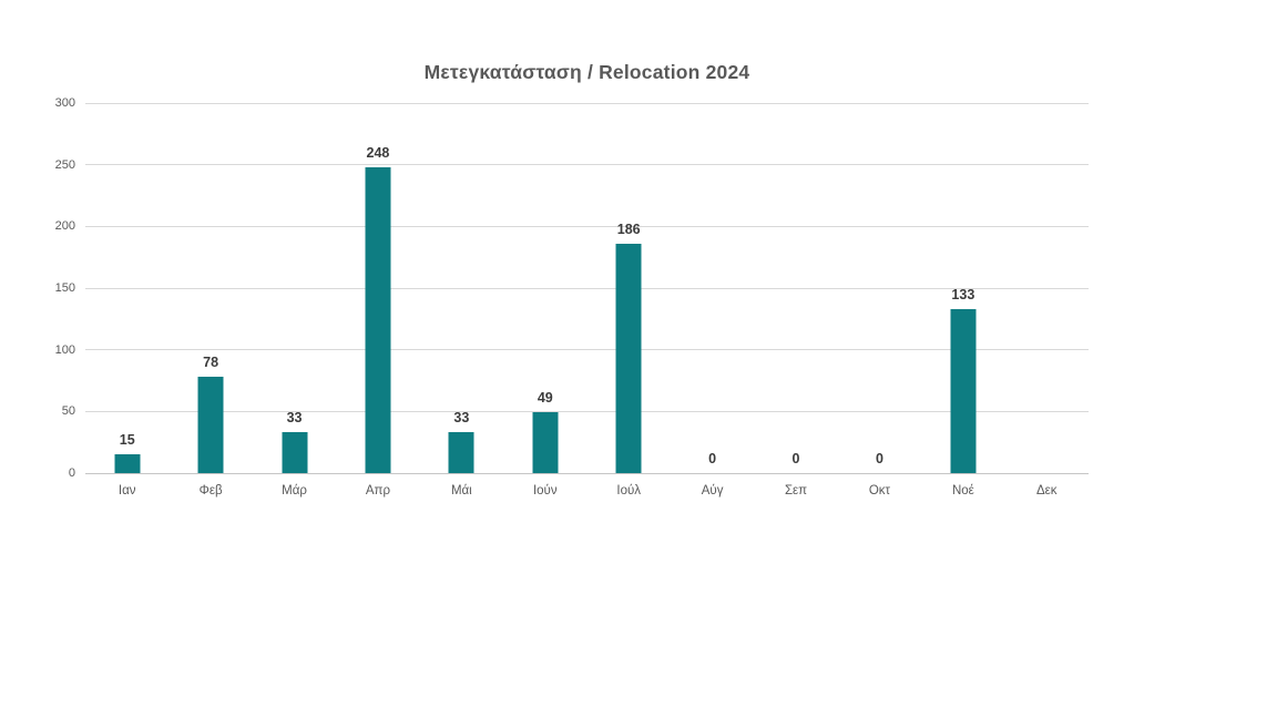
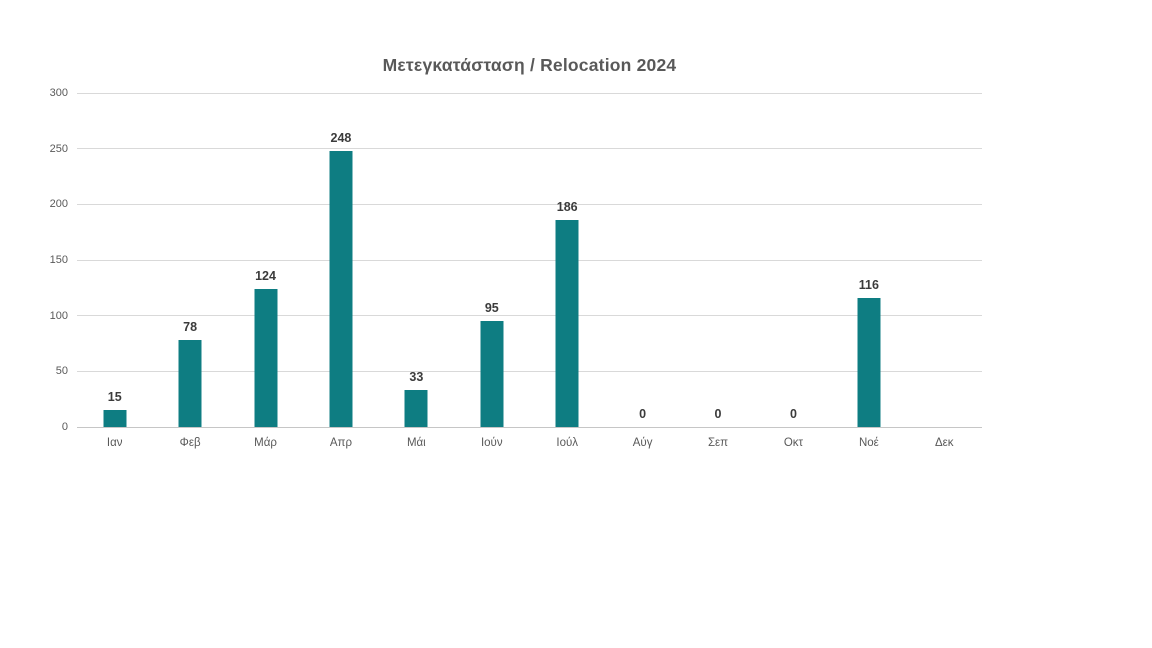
Μάρ: 33 -> 124
Ιούν: 49 -> 95
Νοέ: 133 -> 116
